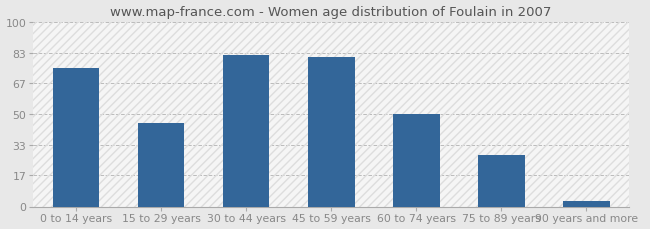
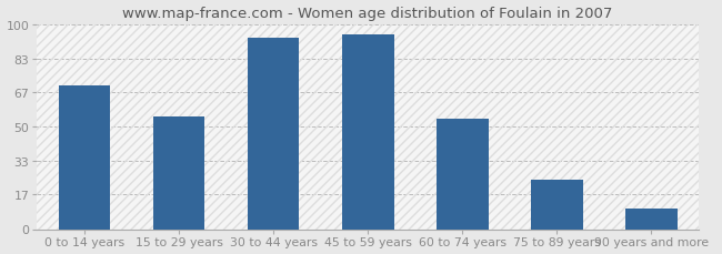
0 to 14 years: 75 -> 70
15 to 29 years: 45 -> 55
30 to 44 years: 82 -> 93
45 to 59 years: 81 -> 95
60 to 74 years: 50 -> 54
75 to 89 years: 28 -> 24
90 years and more: 3 -> 10
